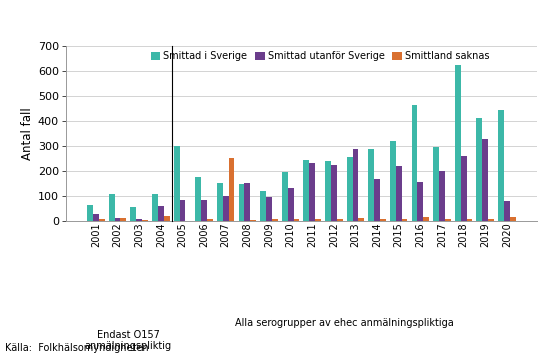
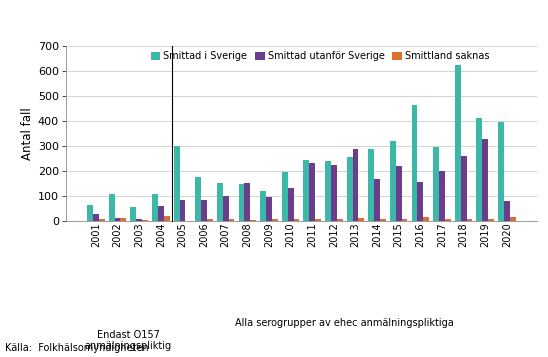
Smittland saknas/2007: 255 -> 8
Smittad i Sverige/2020: 445 -> 398
